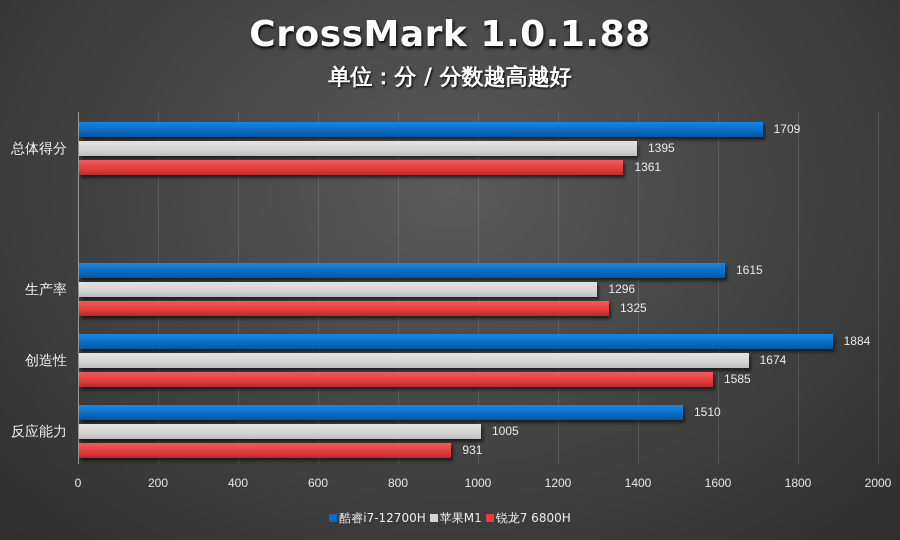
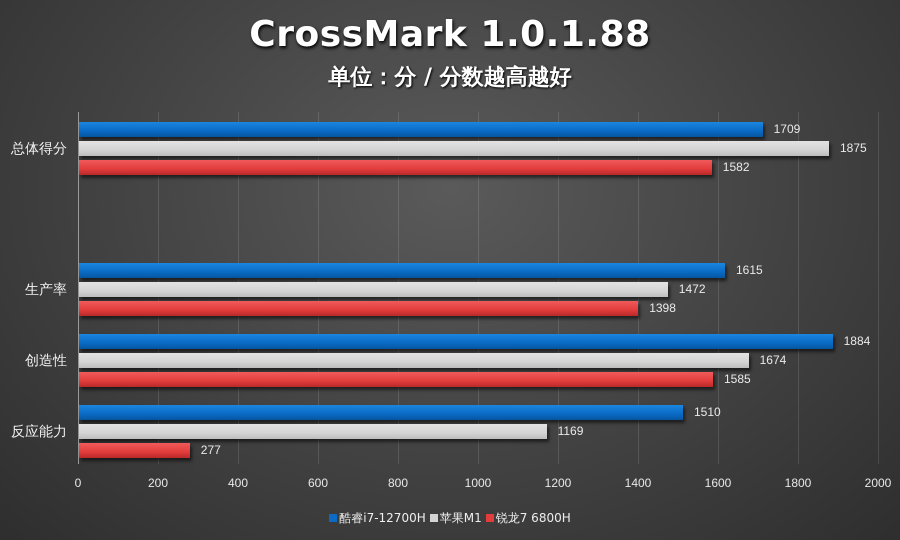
苹果M1/总体得分: 1395 -> 1875
锐龙7 6800H/总体得分: 1361 -> 1582
苹果M1/生产率: 1296 -> 1472
锐龙7 6800H/生产率: 1325 -> 1398
苹果M1/反应能力: 1005 -> 1169
锐龙7 6800H/反应能力: 931 -> 277
